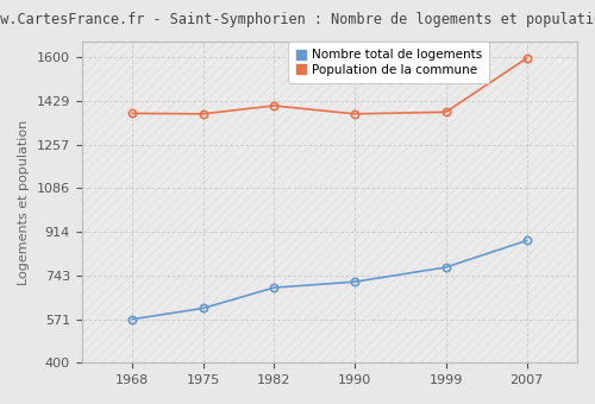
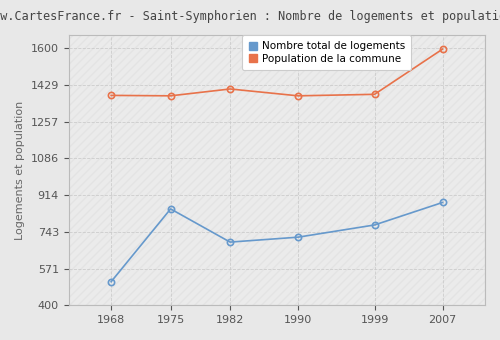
Nombre total de logements/1968: 571 -> 510
Nombre total de logements/1975: 614 -> 850
